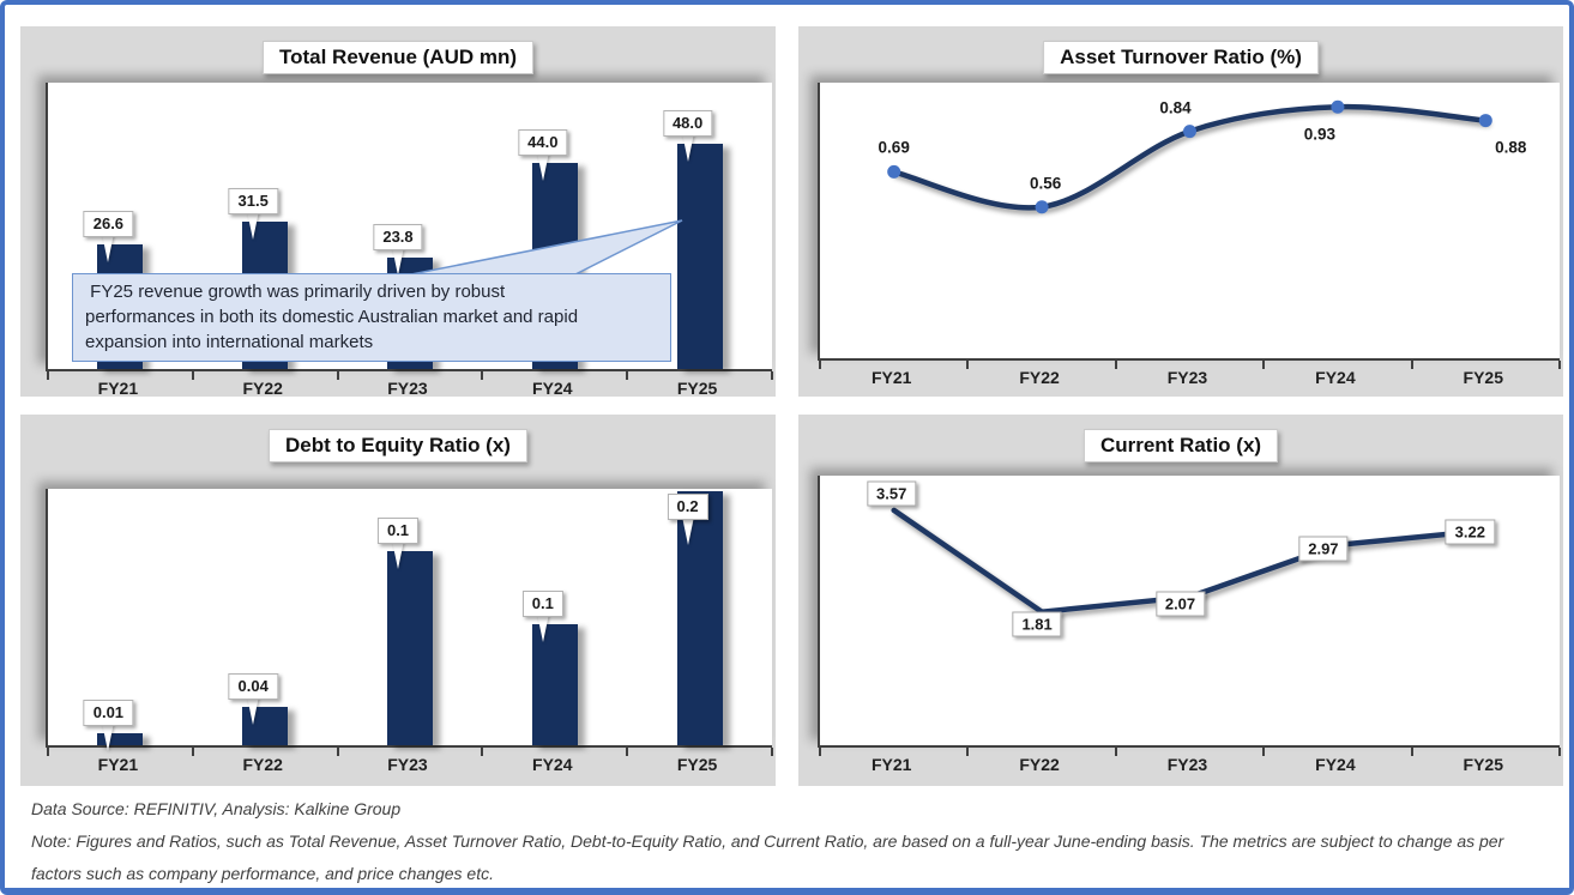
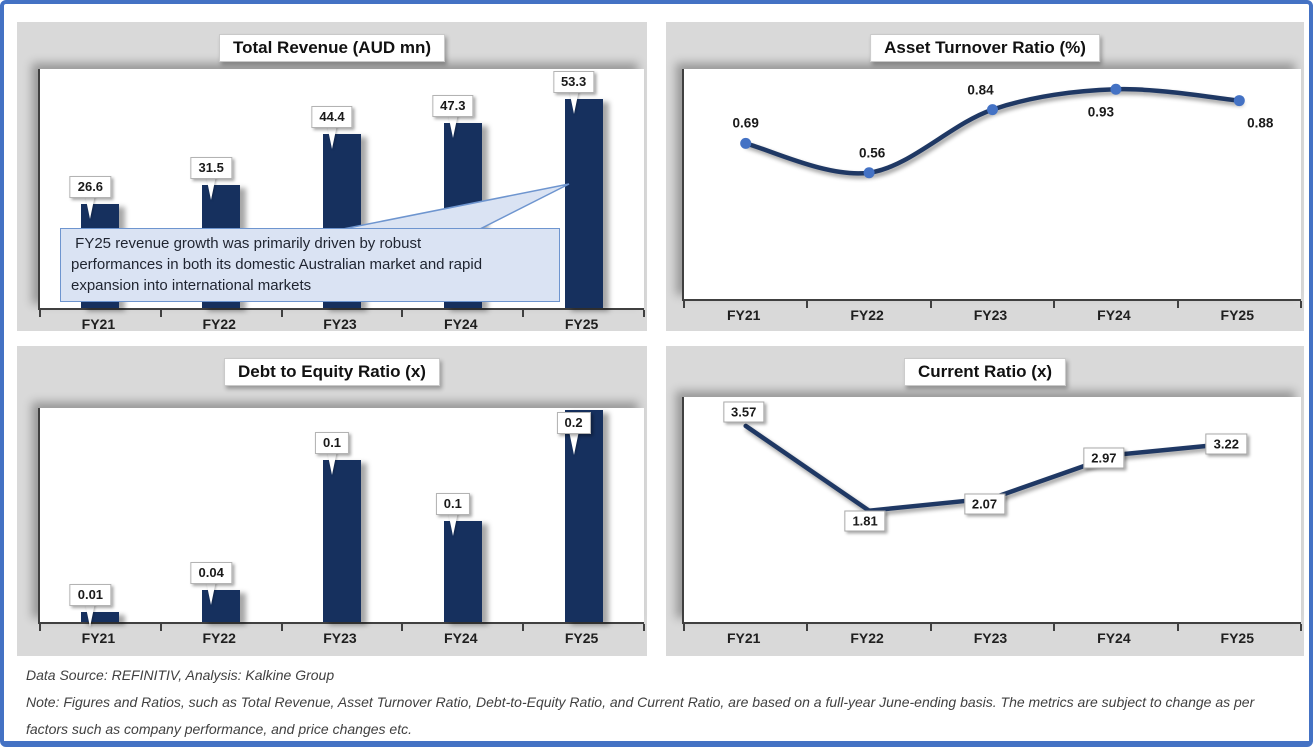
Total Revenue (AUD mn)/FY23: 23.8 -> 44.4
Total Revenue (AUD mn)/FY24: 44.0 -> 47.3
Total Revenue (AUD mn)/FY25: 48.0 -> 53.3
